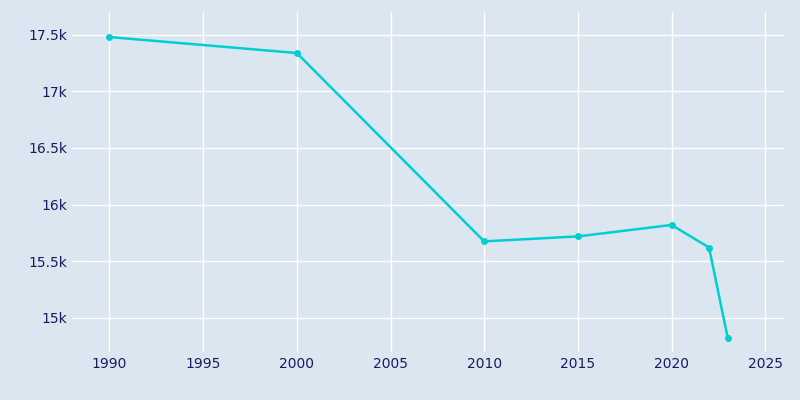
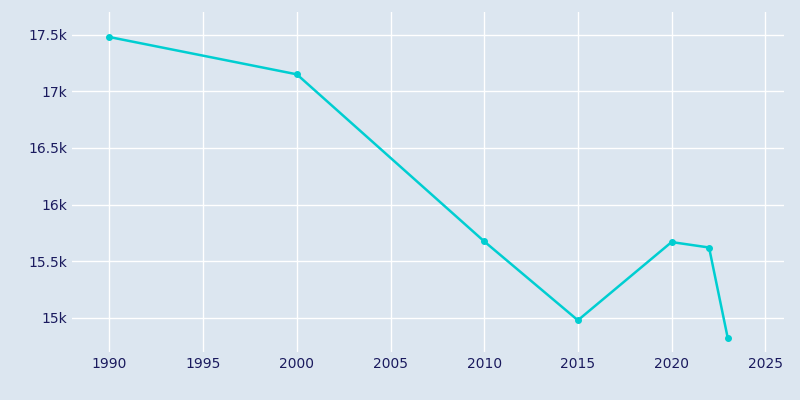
2000: 17.34k -> 17.15k
2015: 15.72k -> 14.98k
2020: 15.82k -> 15.67k
